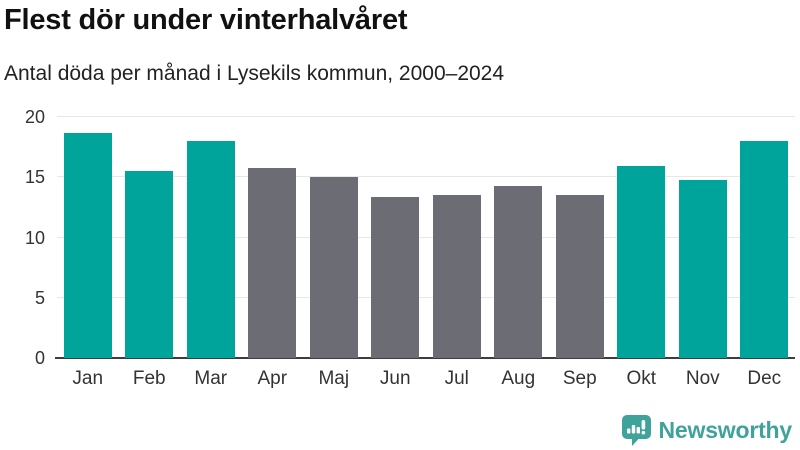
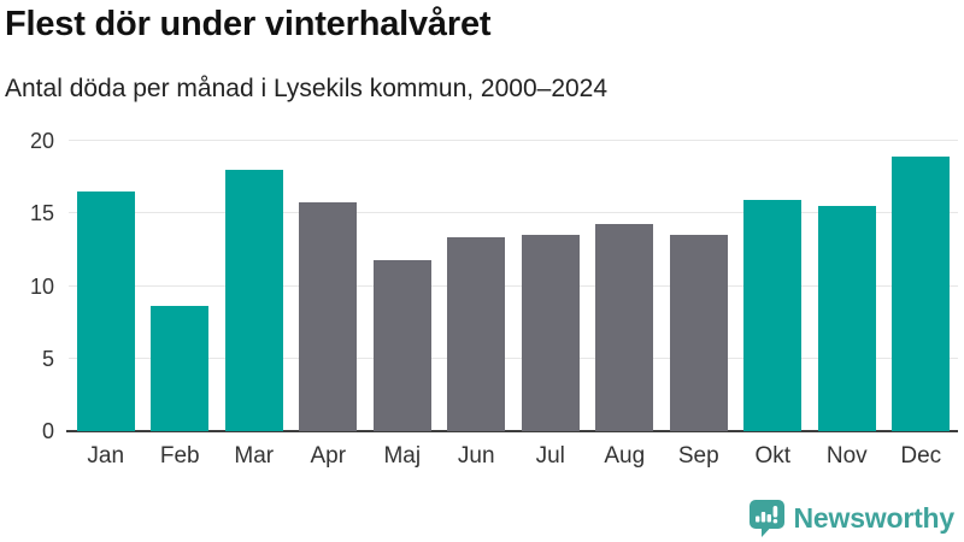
Jan: 18.7 -> 16.5
Feb: 15.5 -> 8.6
Maj: 15.0 -> 11.8
Nov: 14.8 -> 15.5
Dec: 18.0 -> 18.9
